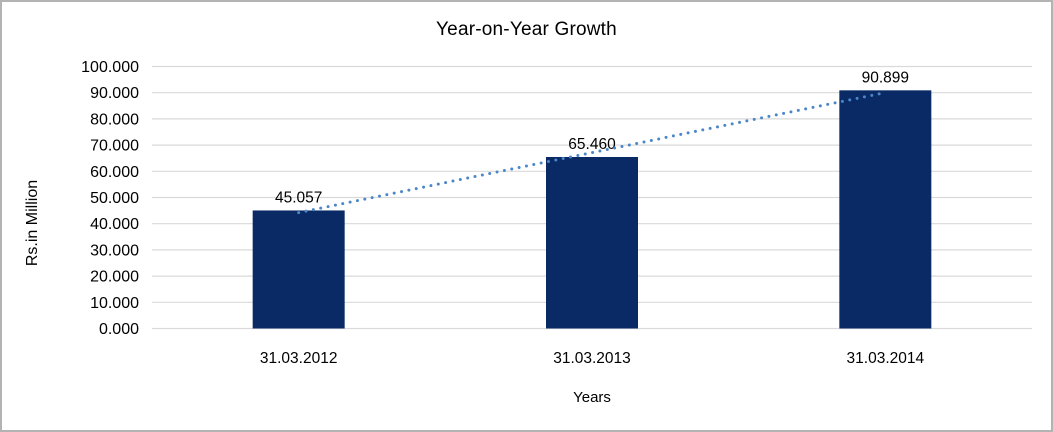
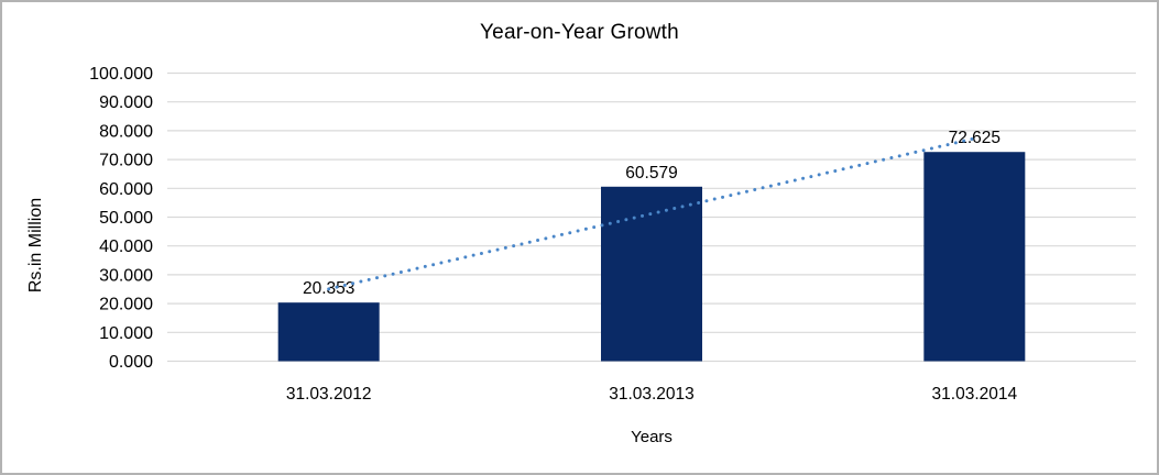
31.03.2012: 45.057 -> 20.353
31.03.2013: 65.460 -> 60.579
31.03.2014: 90.899 -> 72.625
